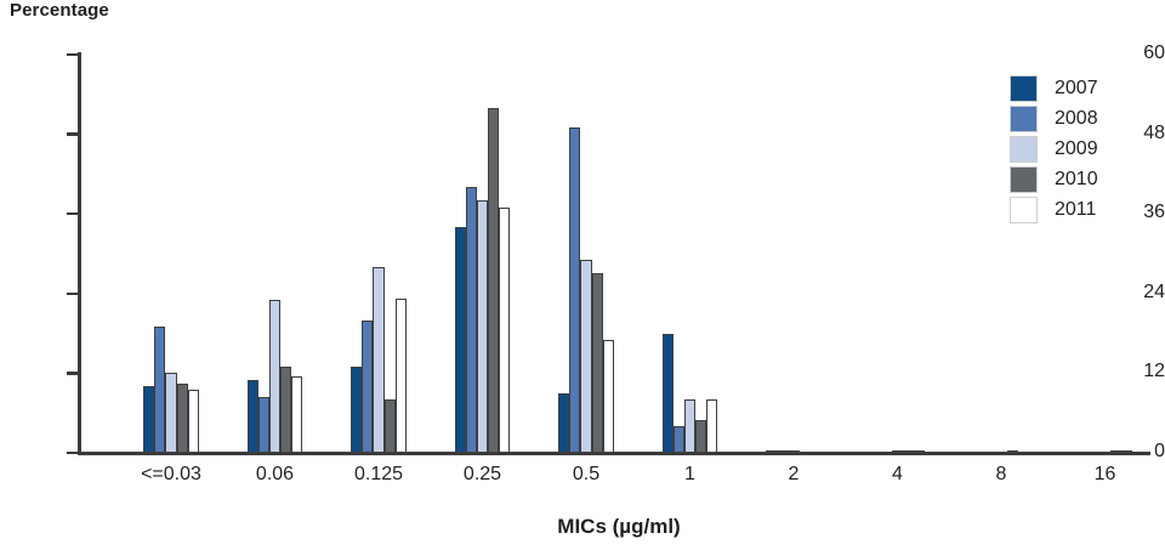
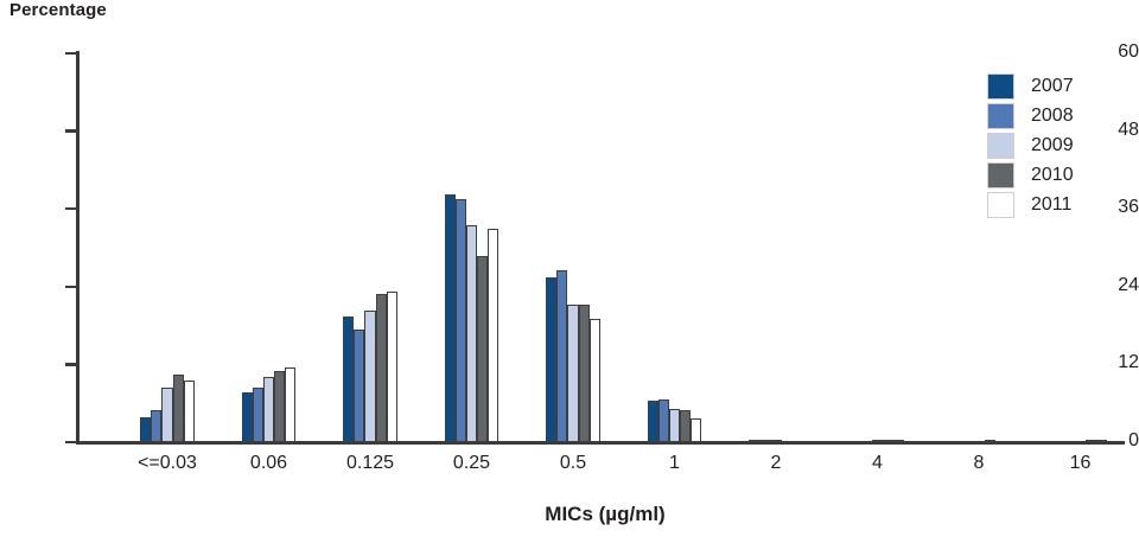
2007/<=0.03: 10 -> 4
2008/<=0.03: 19 -> 5
2009/<=0.03: 12 -> 8
2007/0.06: 11 -> 8
2009/0.06: 23 -> 10
2010/0.06: 13 -> 11
2007/0.125: 13 -> 19
2008/0.125: 20 -> 17
2009/0.125: 28 -> 20
2010/0.125: 8 -> 23
2007/0.25: 34 -> 38
2008/0.25: 40 -> 38
2009/0.25: 38 -> 34
2010/0.25: 52 -> 29
2011/0.25: 37 -> 33
2007/0.5: 9 -> 25
2008/0.5: 49 -> 26
2009/0.5: 29 -> 21
2010/0.5: 27 -> 21
2011/0.5: 17 -> 19
2007/1: 18 -> 6
2008/1: 4 -> 7
2009/1: 8 -> 5
2011/1: 8 -> 4
